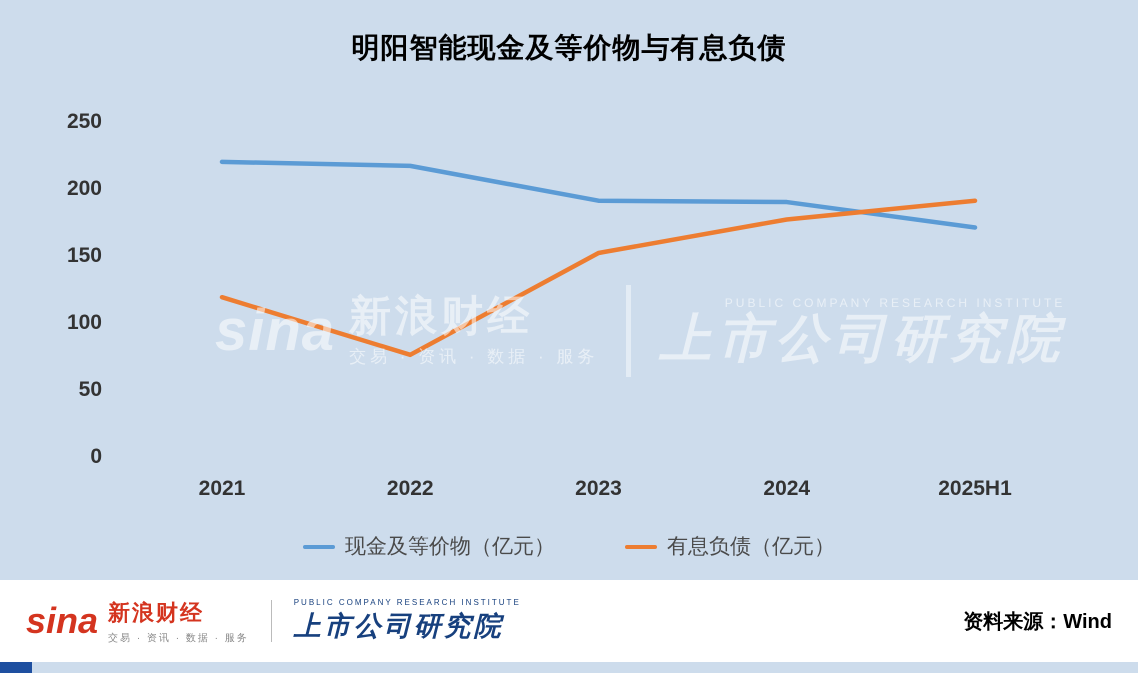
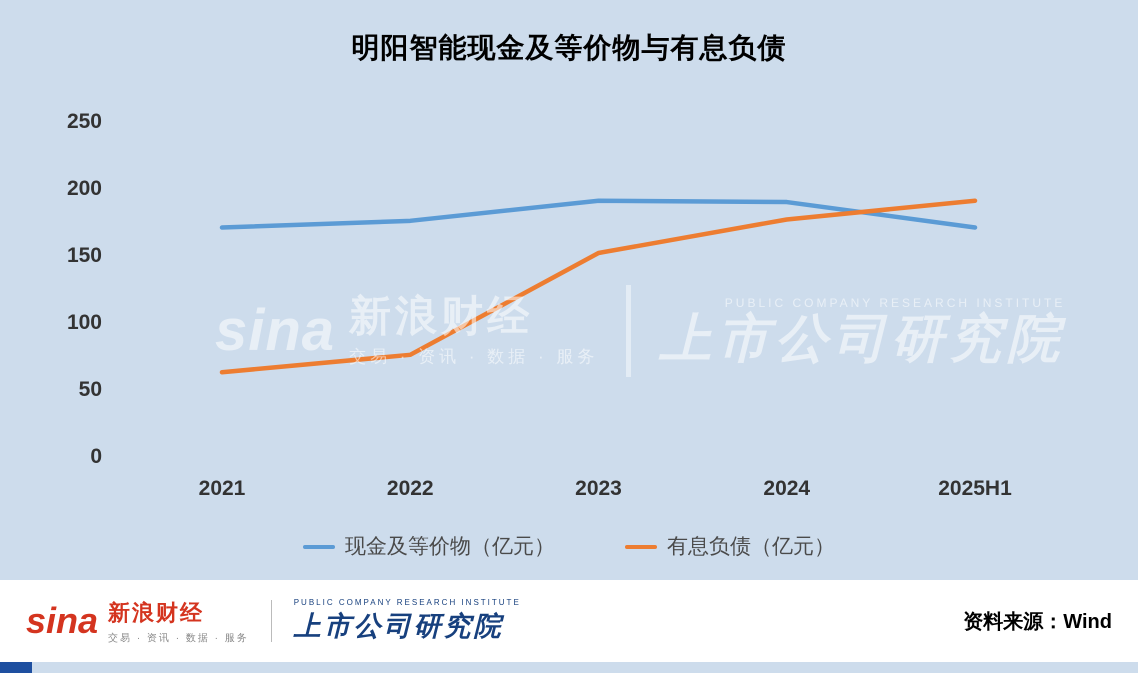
现金及等价物（亿元）/2021: 221 -> 172
有息负债（亿元）/2021: 120 -> 64
现金及等价物（亿元）/2022: 218 -> 177
